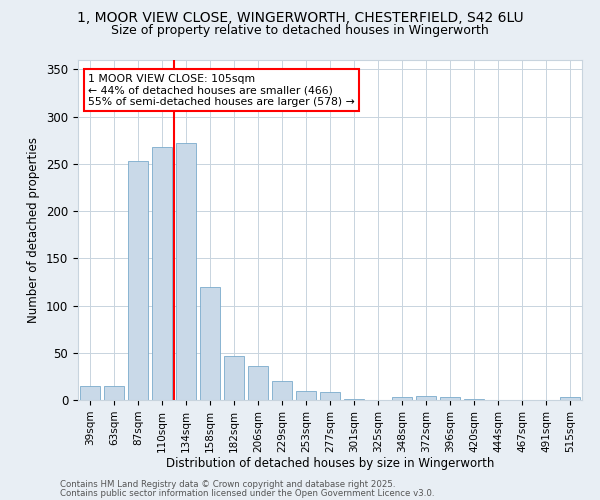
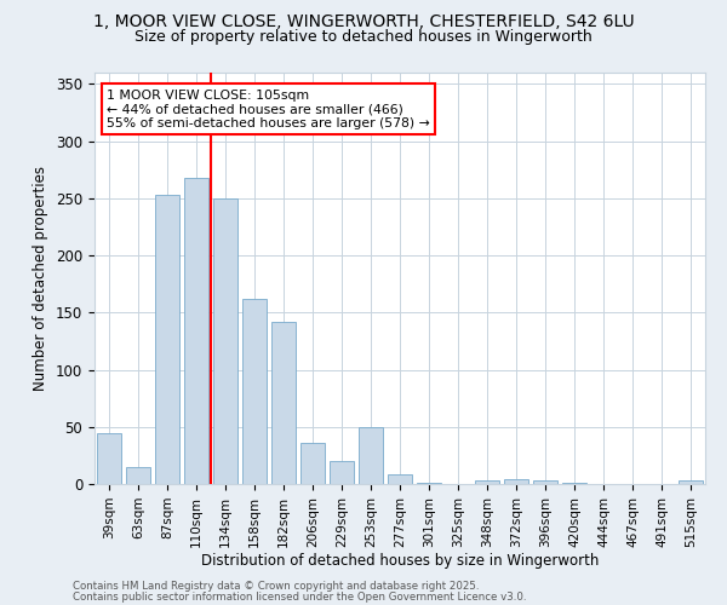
39sqm: 15 -> 44
134sqm: 272 -> 250
158sqm: 120 -> 162
182sqm: 47 -> 142
253sqm: 10 -> 50
